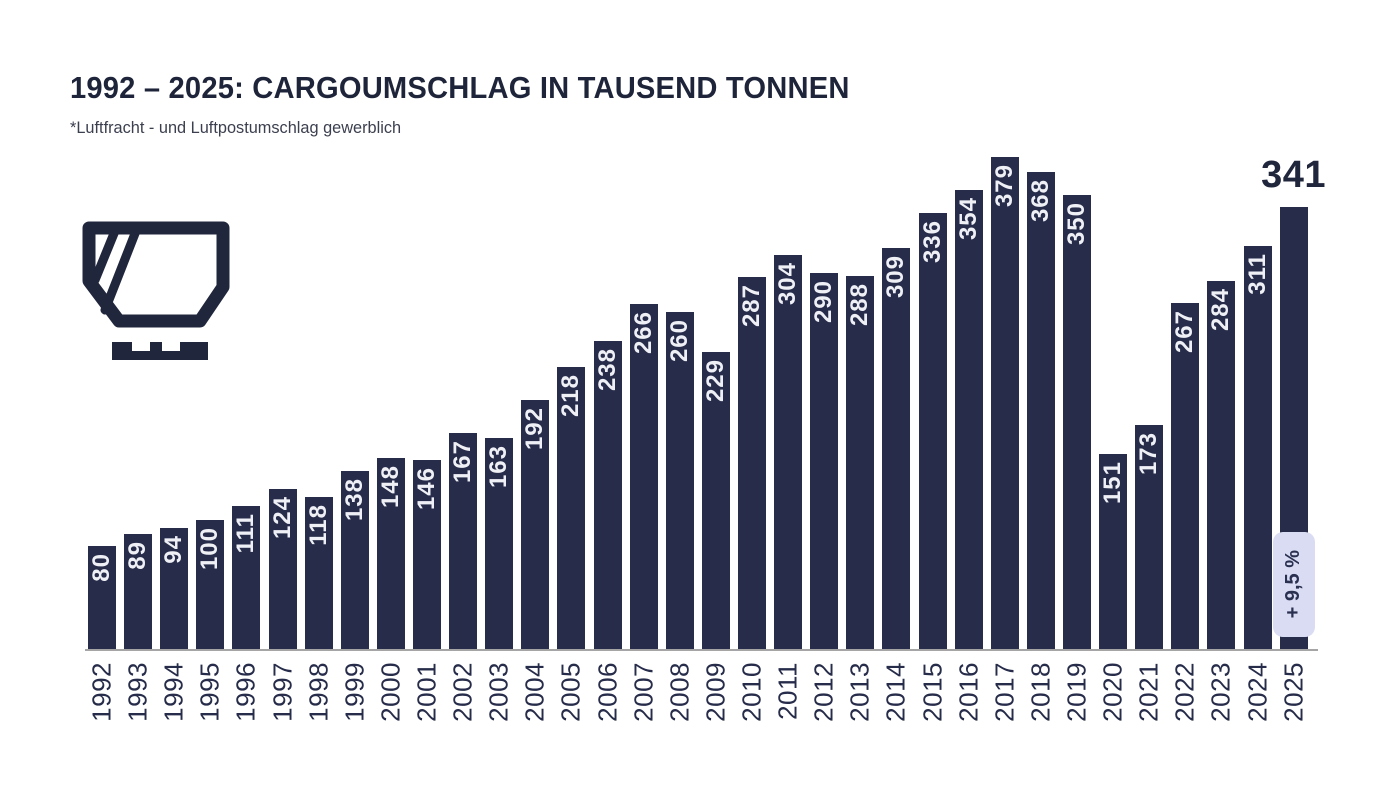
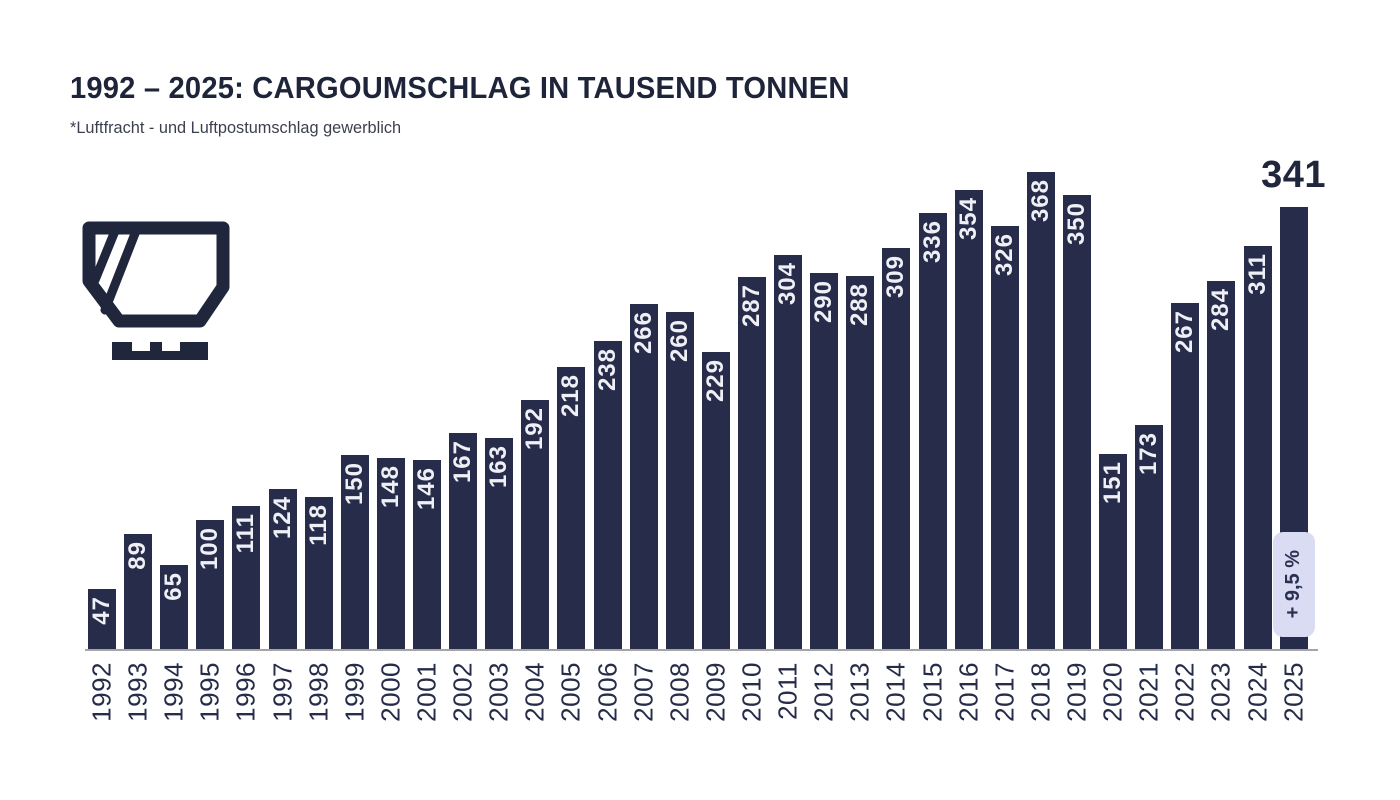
1992: 80 -> 47
1994: 94 -> 65
1999: 138 -> 150
2017: 379 -> 326
